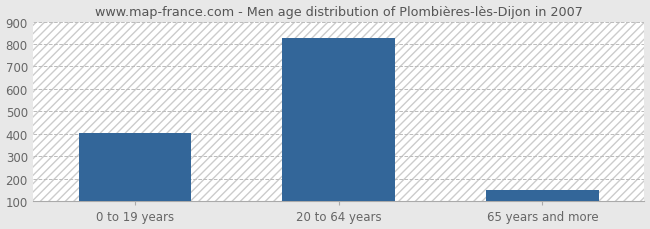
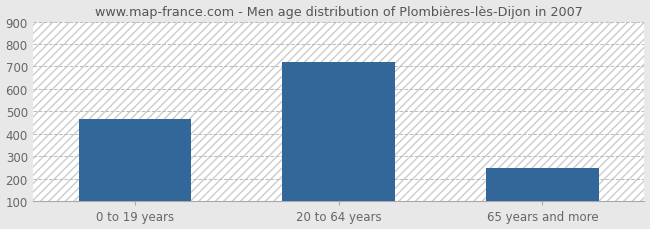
0 to 19 years: 405 -> 465
20 to 64 years: 825 -> 720
65 years and more: 152 -> 250
